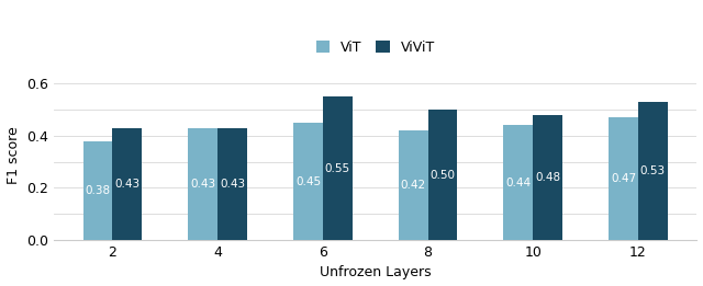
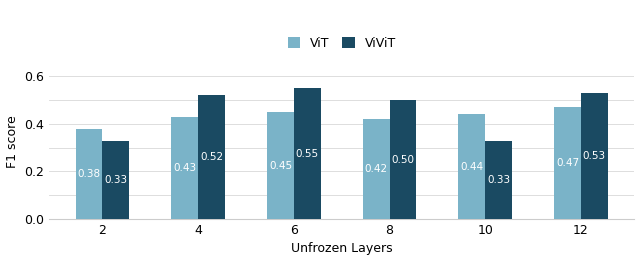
ViViT/2: 0.43 -> 0.33
ViViT/4: 0.43 -> 0.52
ViViT/10: 0.48 -> 0.33
